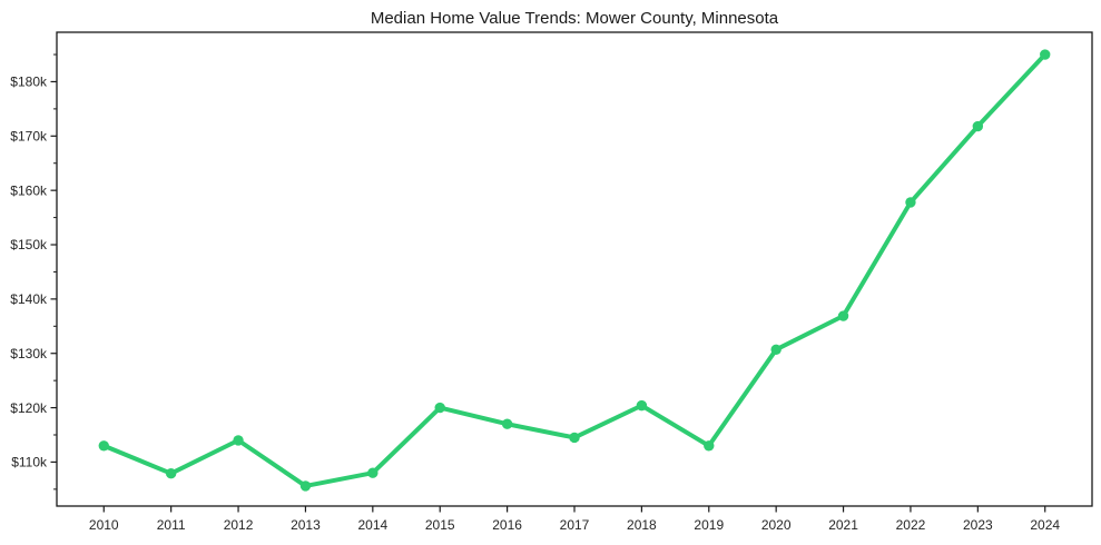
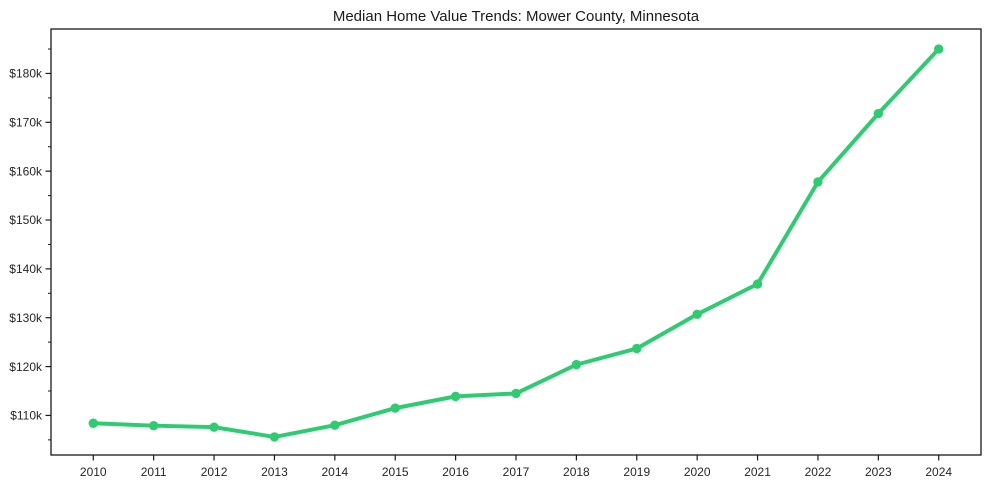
2010: $113k -> $108k
2012: $114k -> $108k
2015: $120k -> $112k
2016: $117k -> $114k
2019: $113k -> $124k
